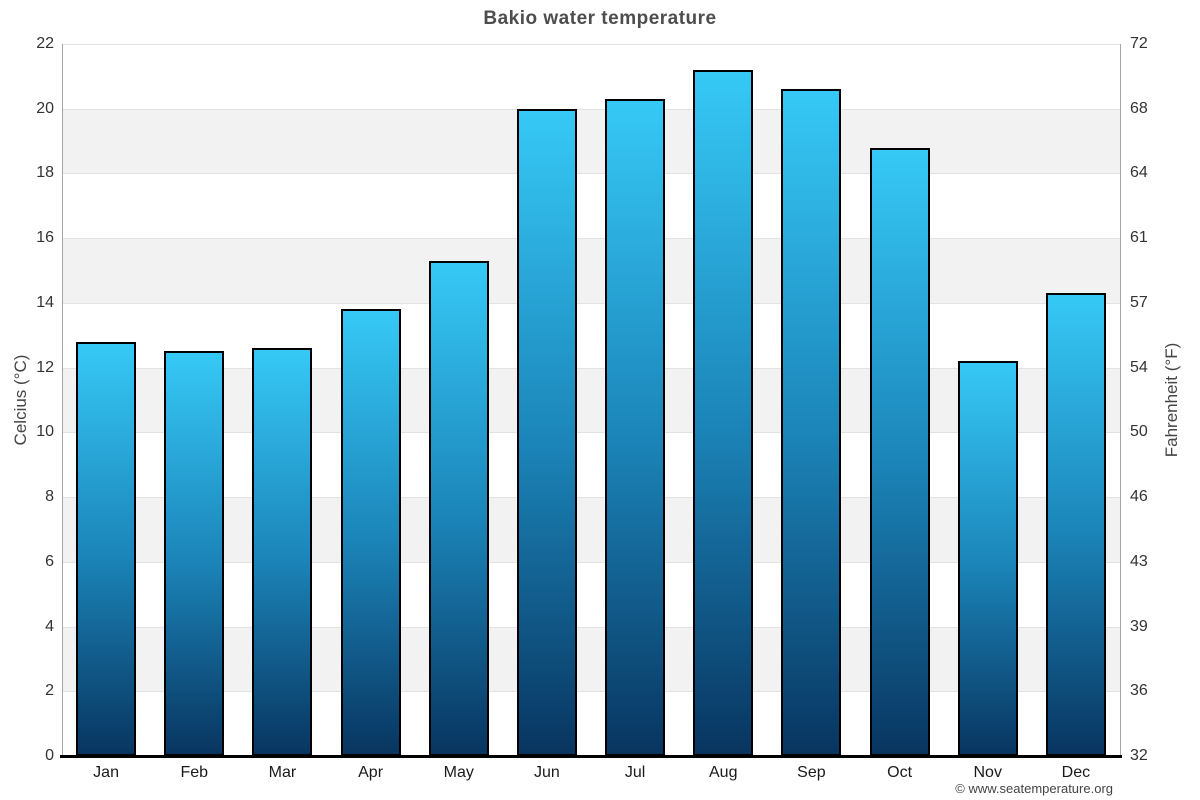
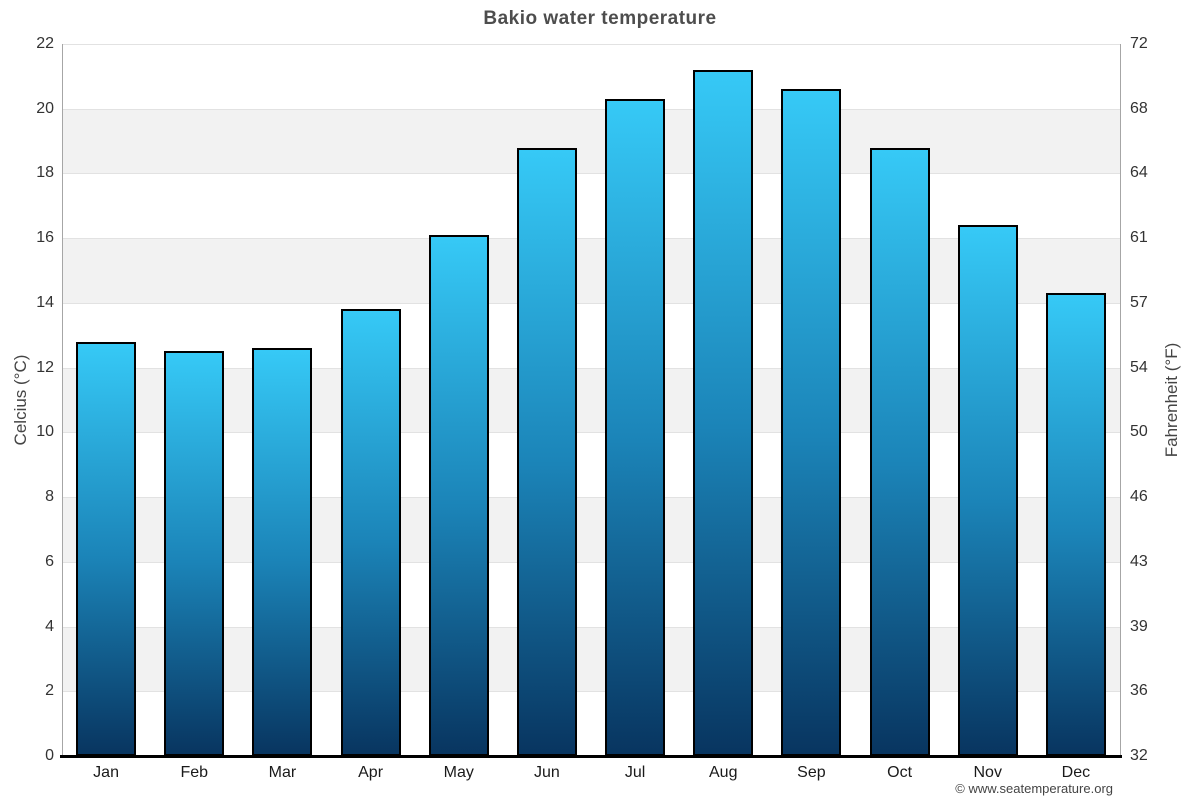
May: 15.3 -> 16.1
Jun: 20.0 -> 18.8
Nov: 12.2 -> 16.4
